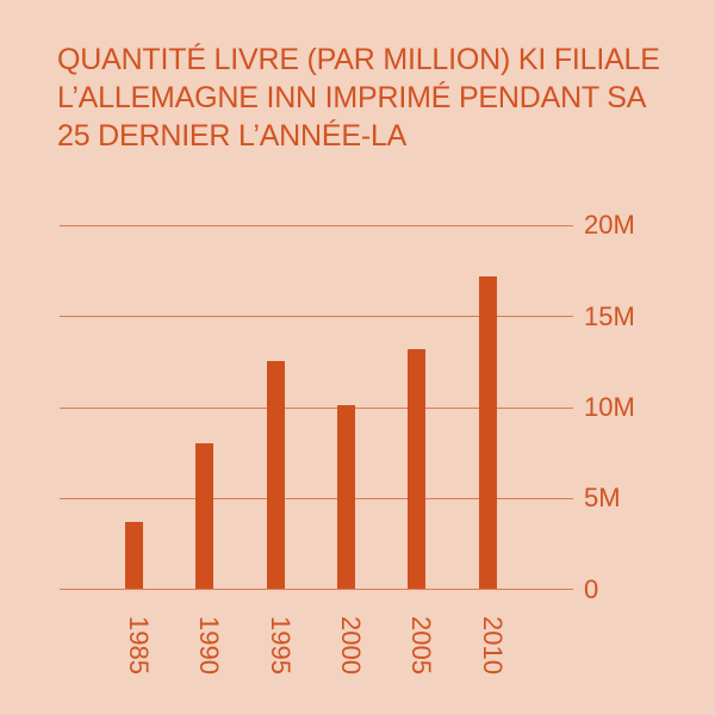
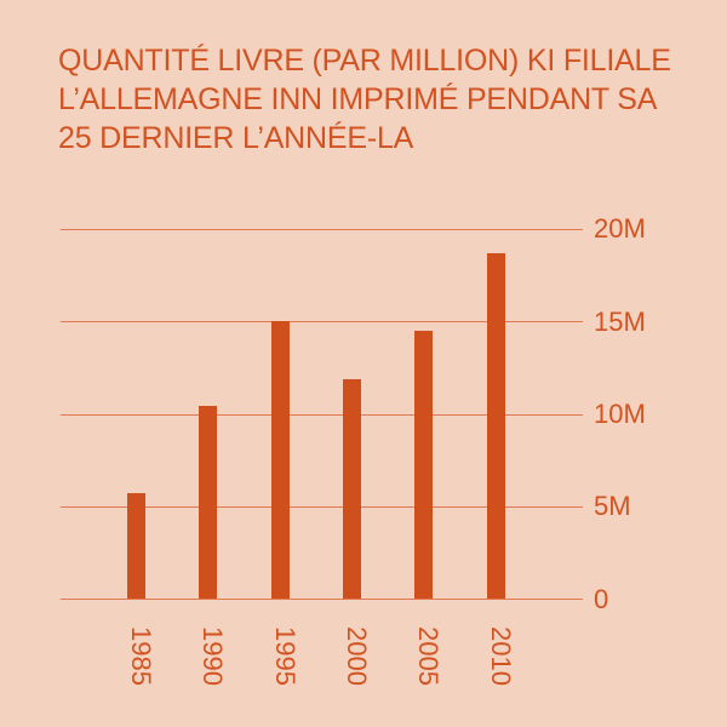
1985: 3.7M -> 5.7M
1990: 8.0M -> 10.4M
1995: 12.5M -> 15.0M
2000: 10.1M -> 11.9M
2005: 13.2M -> 14.5M
2010: 17.2M -> 18.7M
